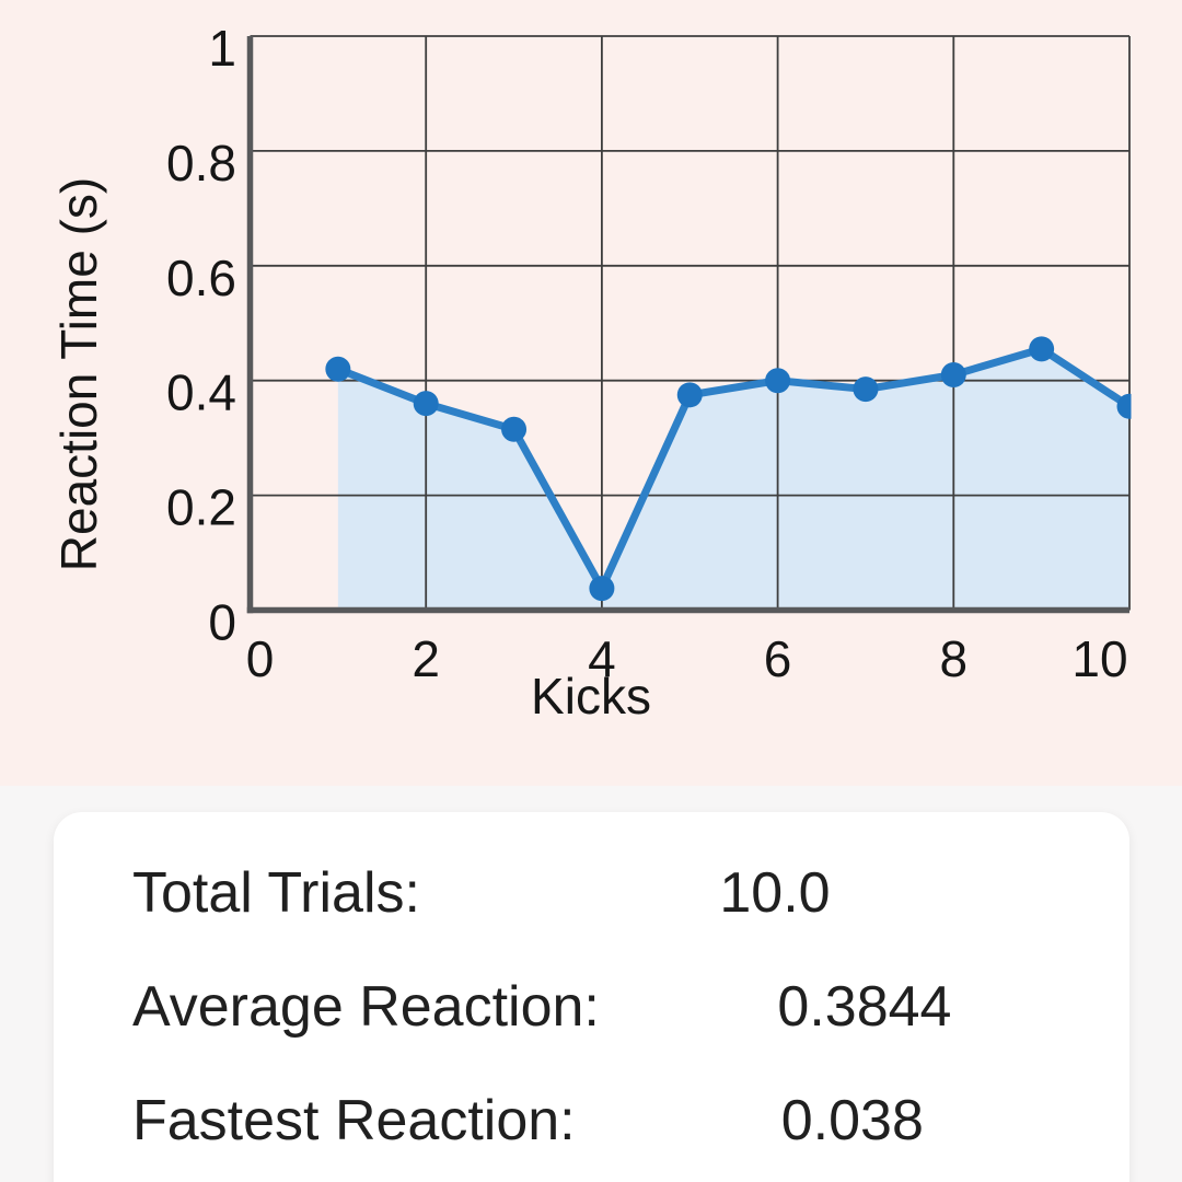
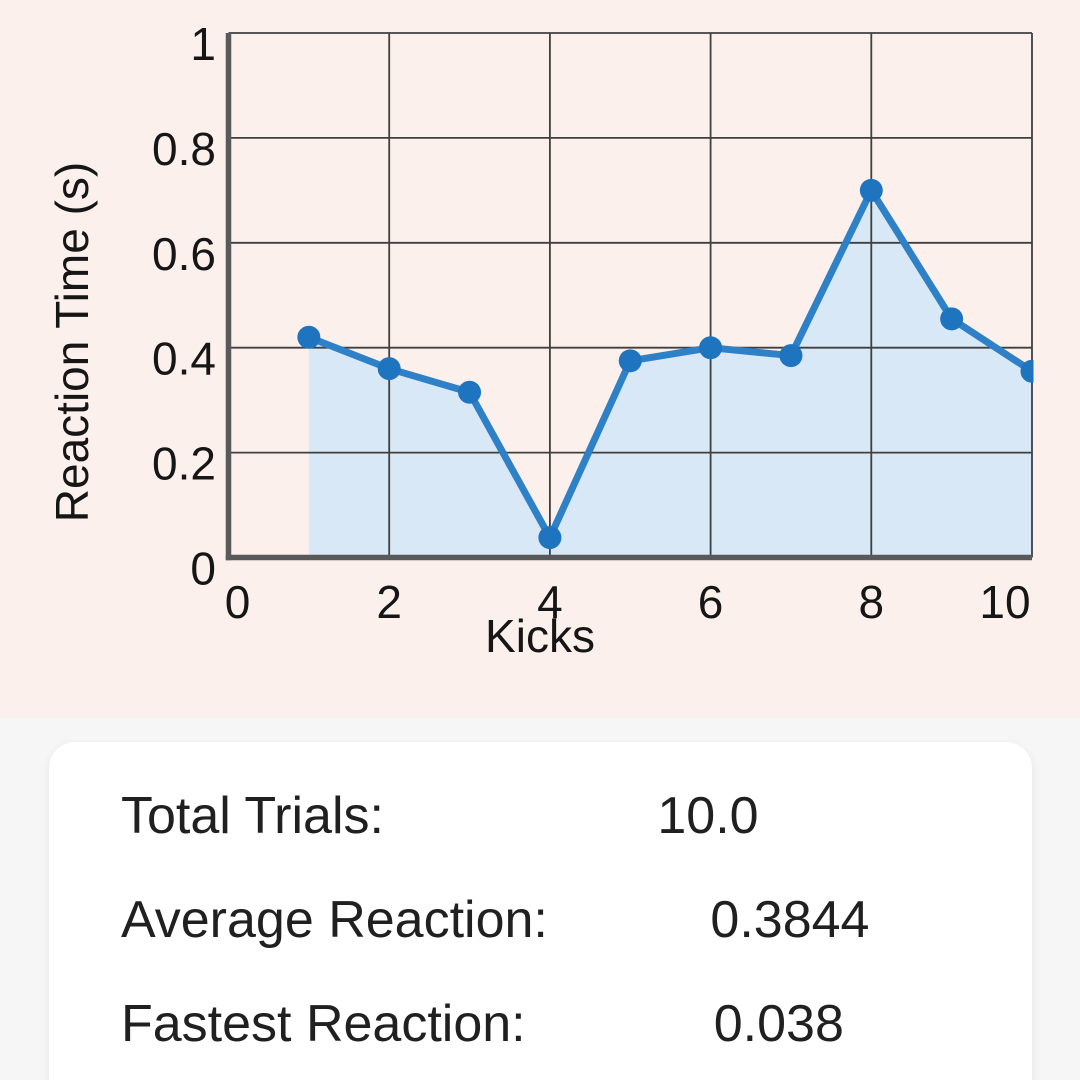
8: 0.41 -> 0.70
